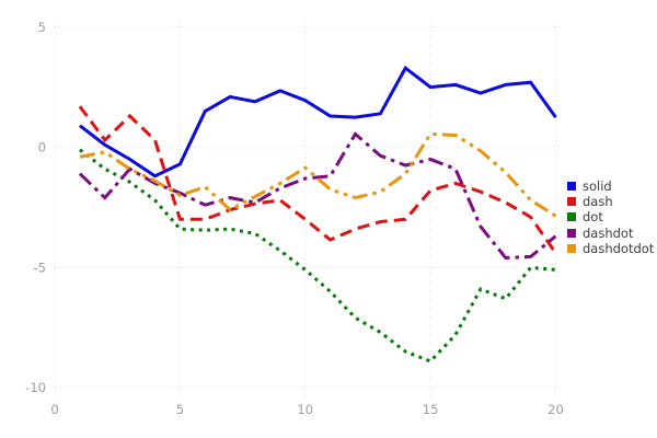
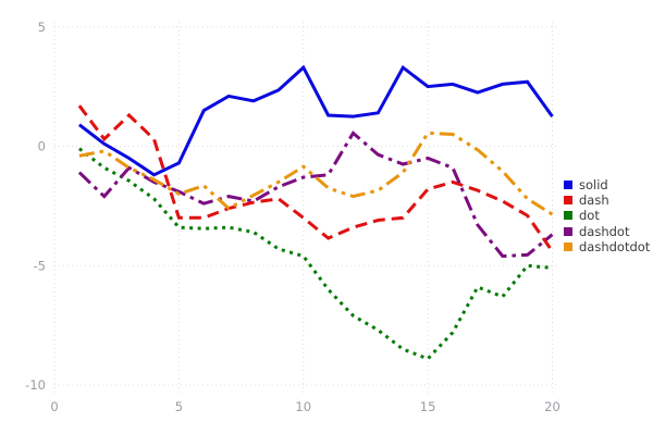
solid/10: 1.9 -> 3.3
dot/10: -5.1 -> -4.6
